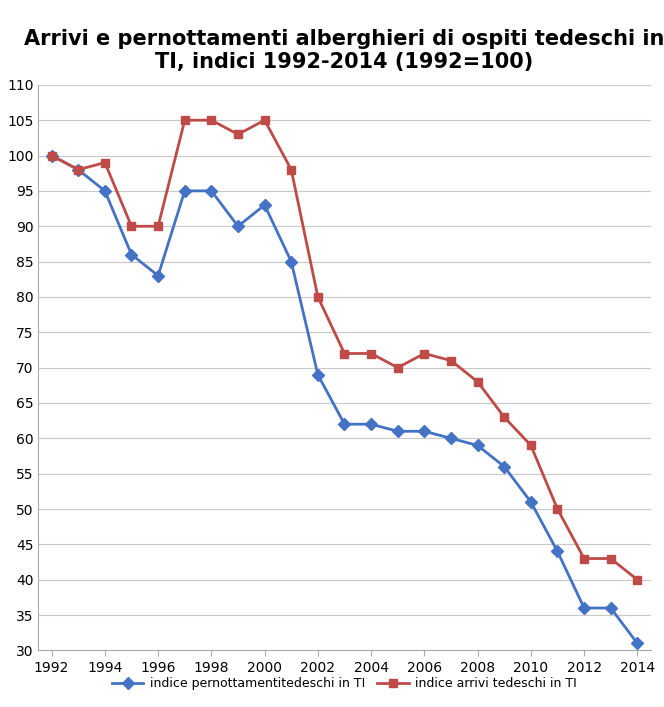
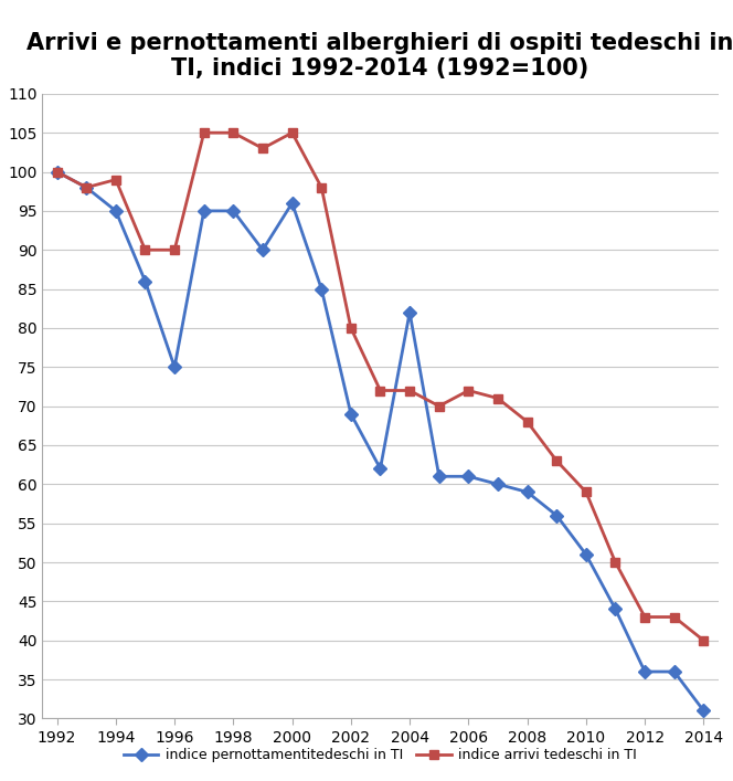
indice pernottamentitedeschi in TI/1996: 83 -> 75
indice pernottamentitedeschi in TI/2000: 93 -> 96
indice pernottamentitedeschi in TI/2004: 62 -> 82
